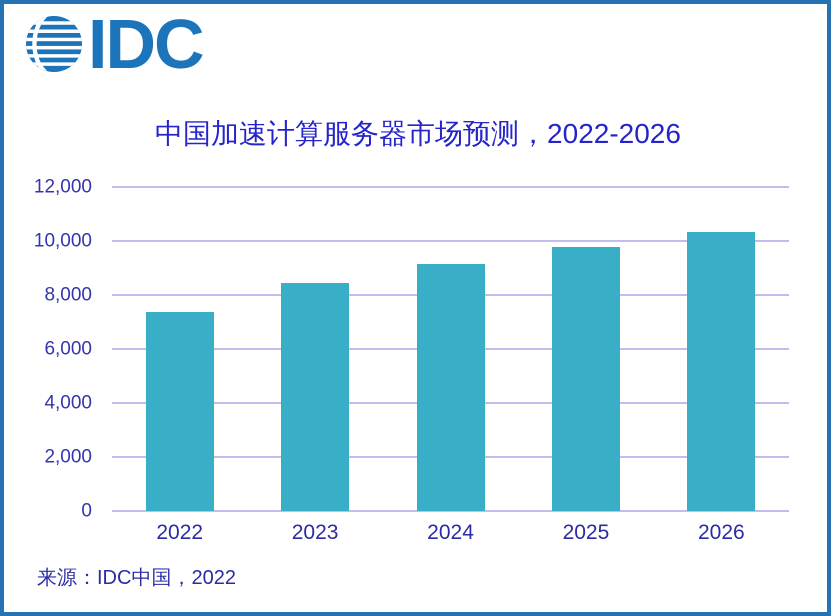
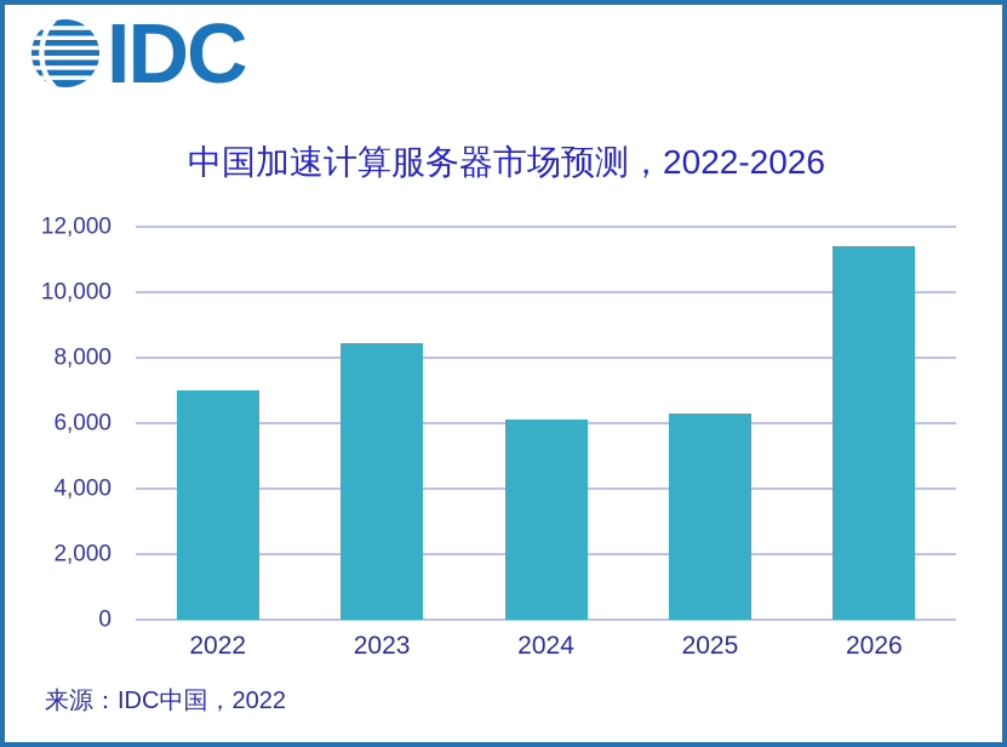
2022: 7400 -> 7000
2024: 9200 -> 6100
2025: 9800 -> 6300
2026: 10300 -> 11400
